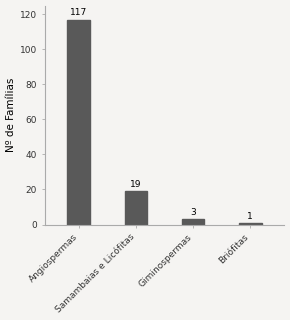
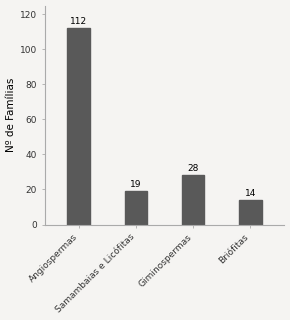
Angiospermas: 117 -> 112
Giminospermas: 3 -> 28
Briófitas: 1 -> 14
